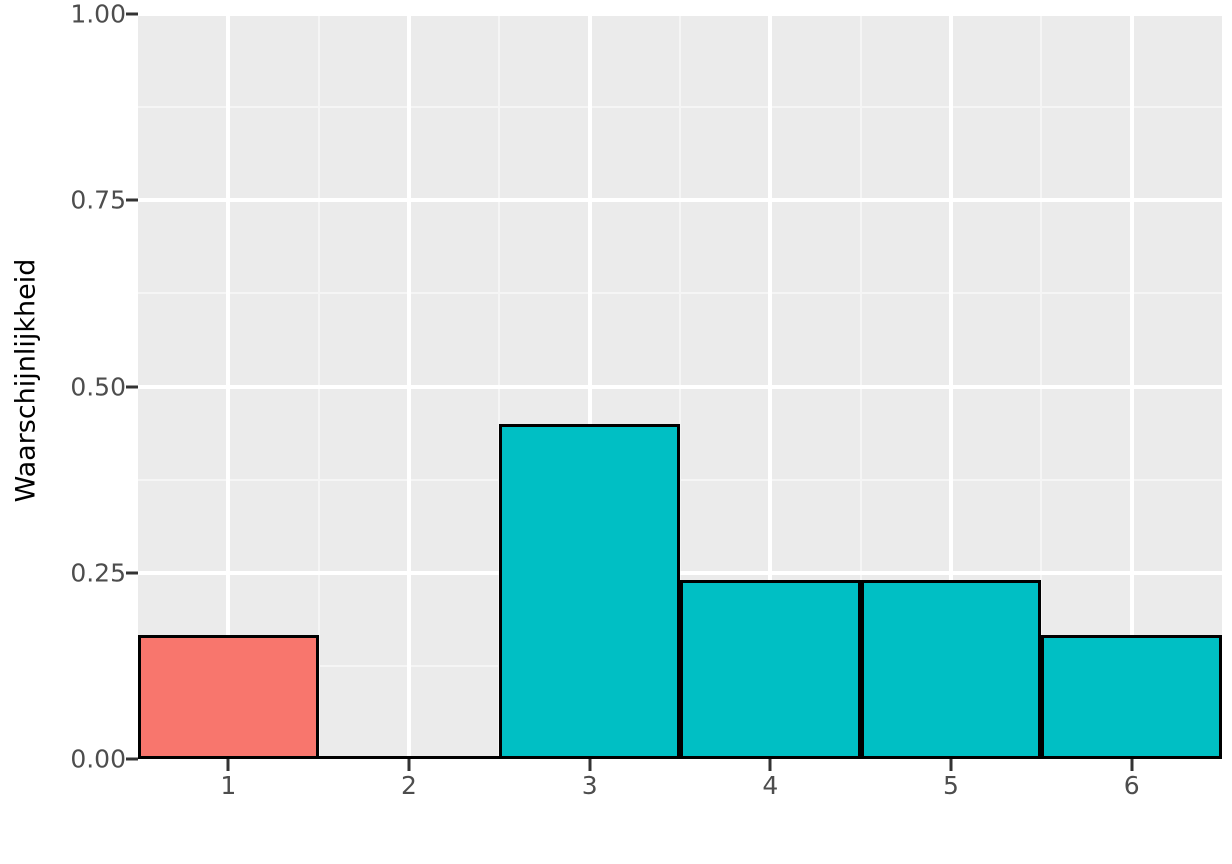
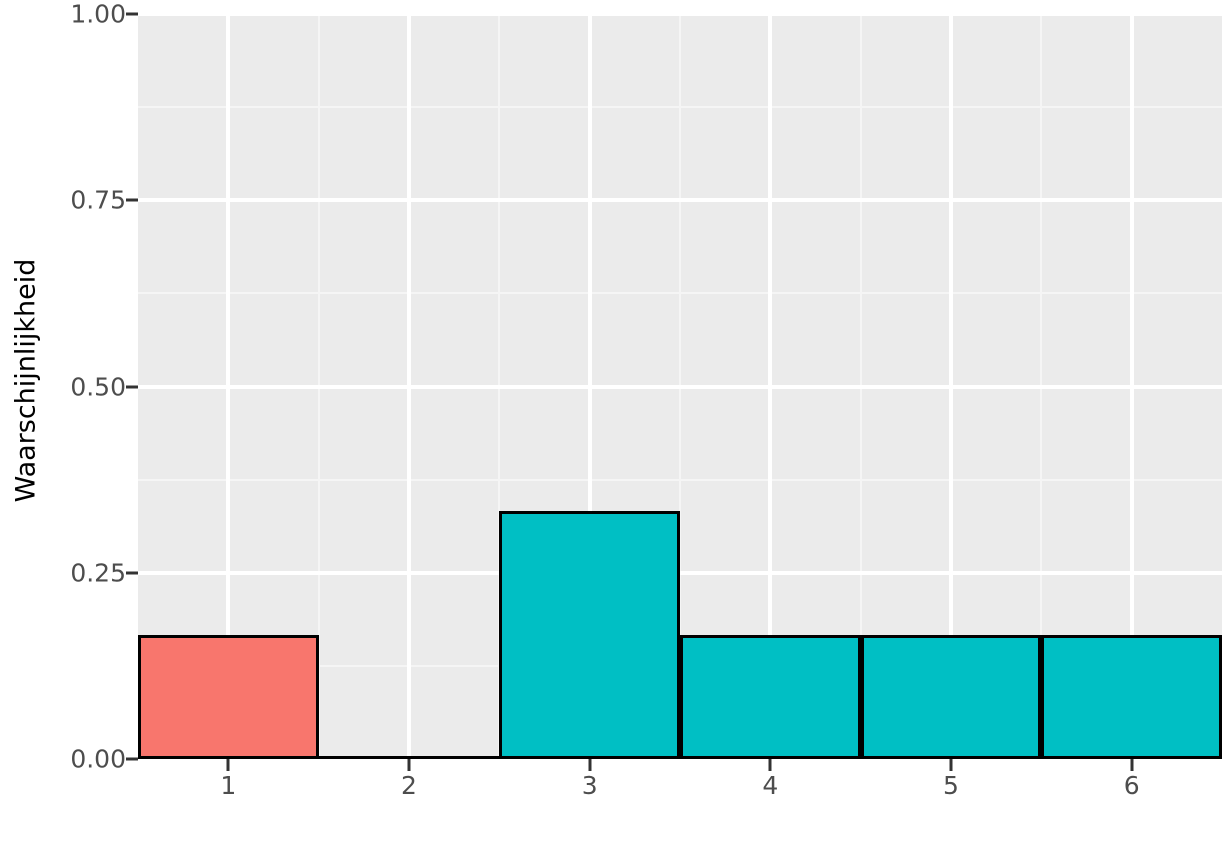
3: 0.45 -> 0.33
4: 0.24 -> 0.17
5: 0.24 -> 0.17
